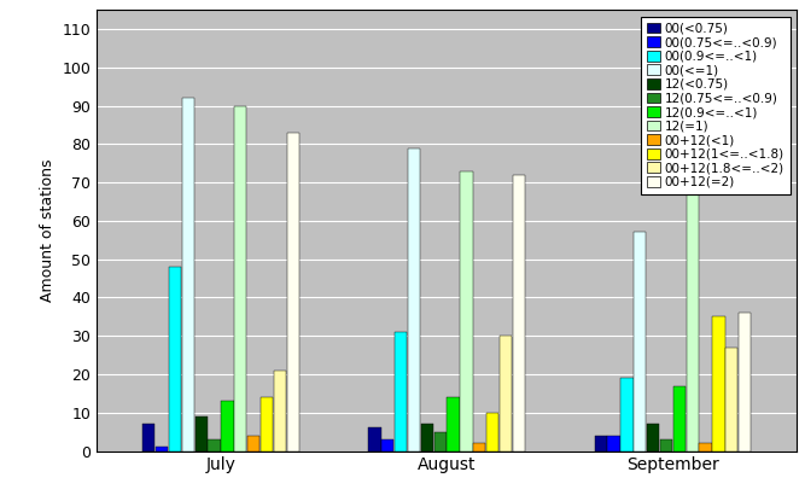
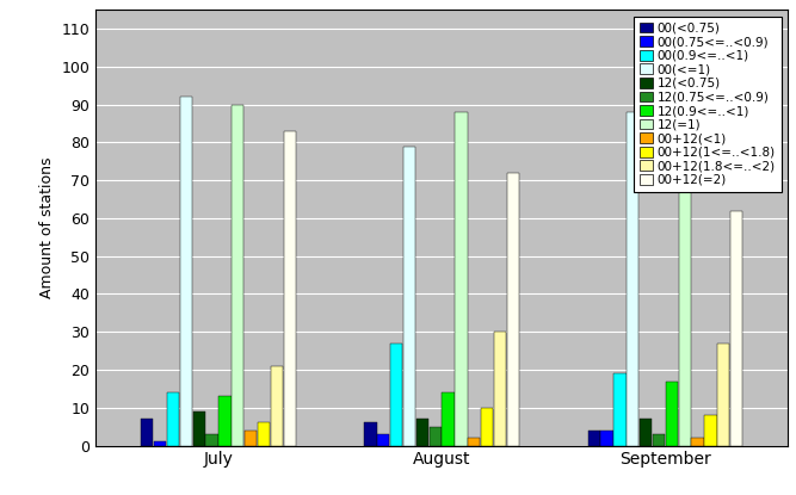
00(0.9<=..<1)/July: 48 -> 14
00+12(1<=..<1.8)/July: 14 -> 6
00(0.9<=..<1)/August: 31 -> 27
12(=1)/August: 73 -> 88
00(<=1)/September: 57 -> 88
00+12(1<=..<1.8)/September: 35 -> 8
00+12(=2)/September: 36 -> 62
